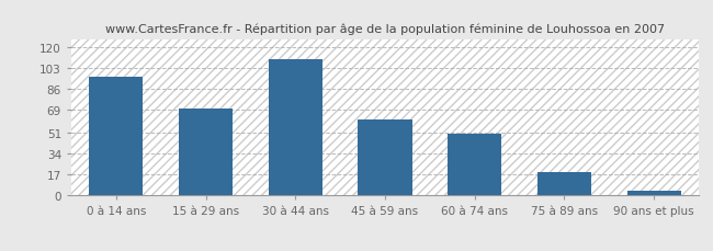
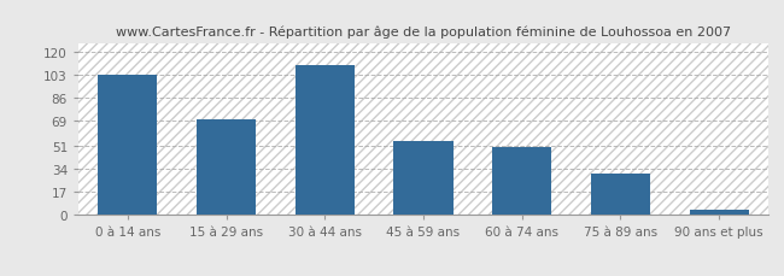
0 à 14 ans: 96 -> 103
45 à 59 ans: 61 -> 54
75 à 89 ans: 19 -> 30
